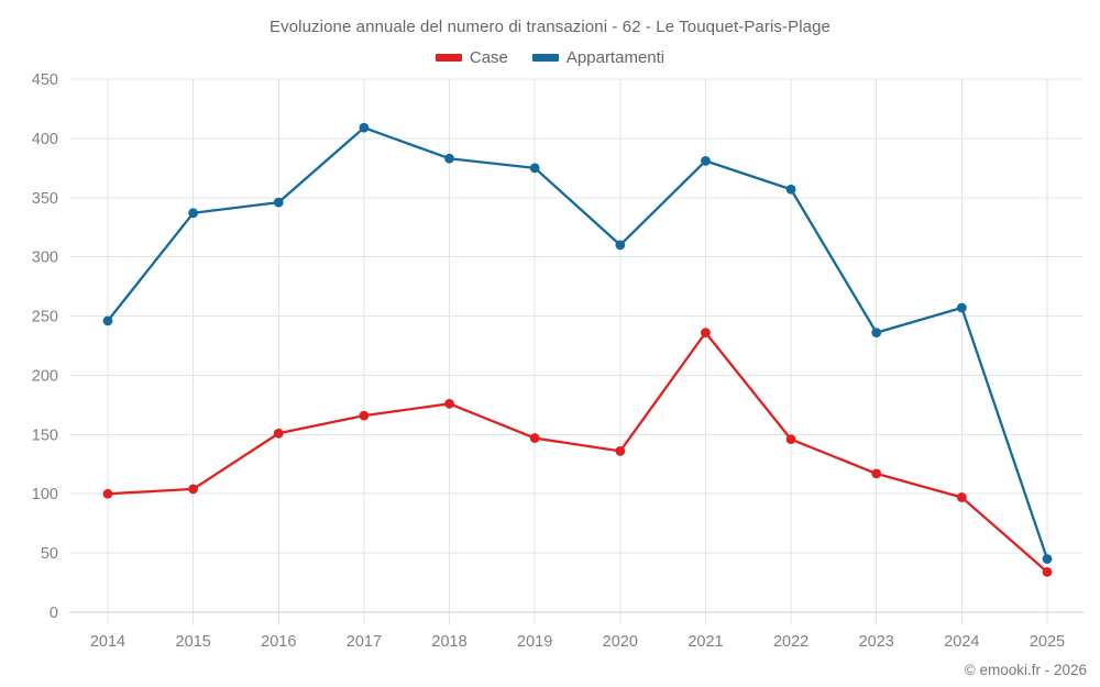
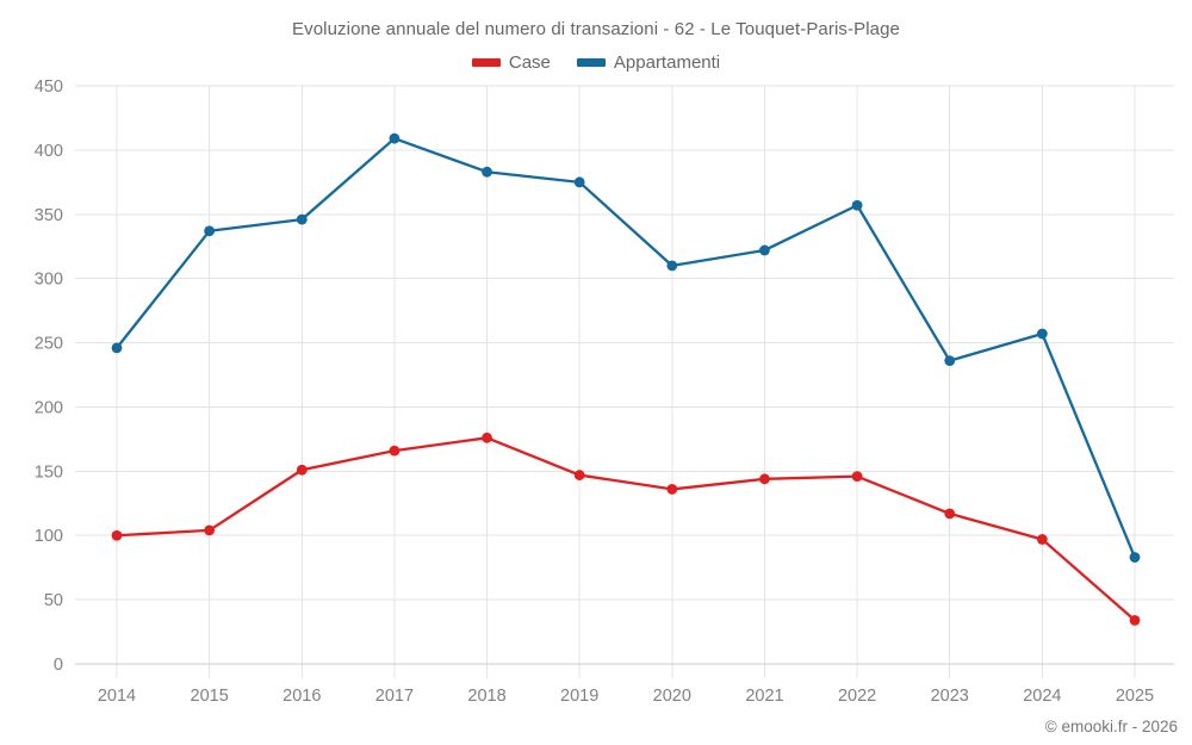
Case/2021: 236 -> 144
Appartamenti/2021: 381 -> 322
Appartamenti/2025: 45 -> 83
